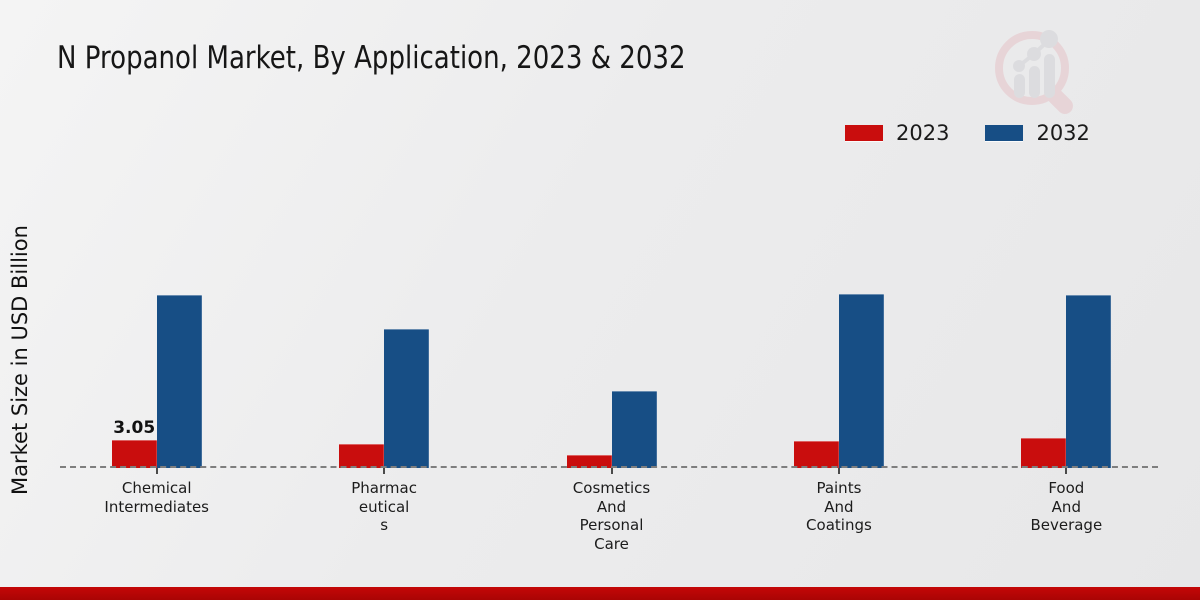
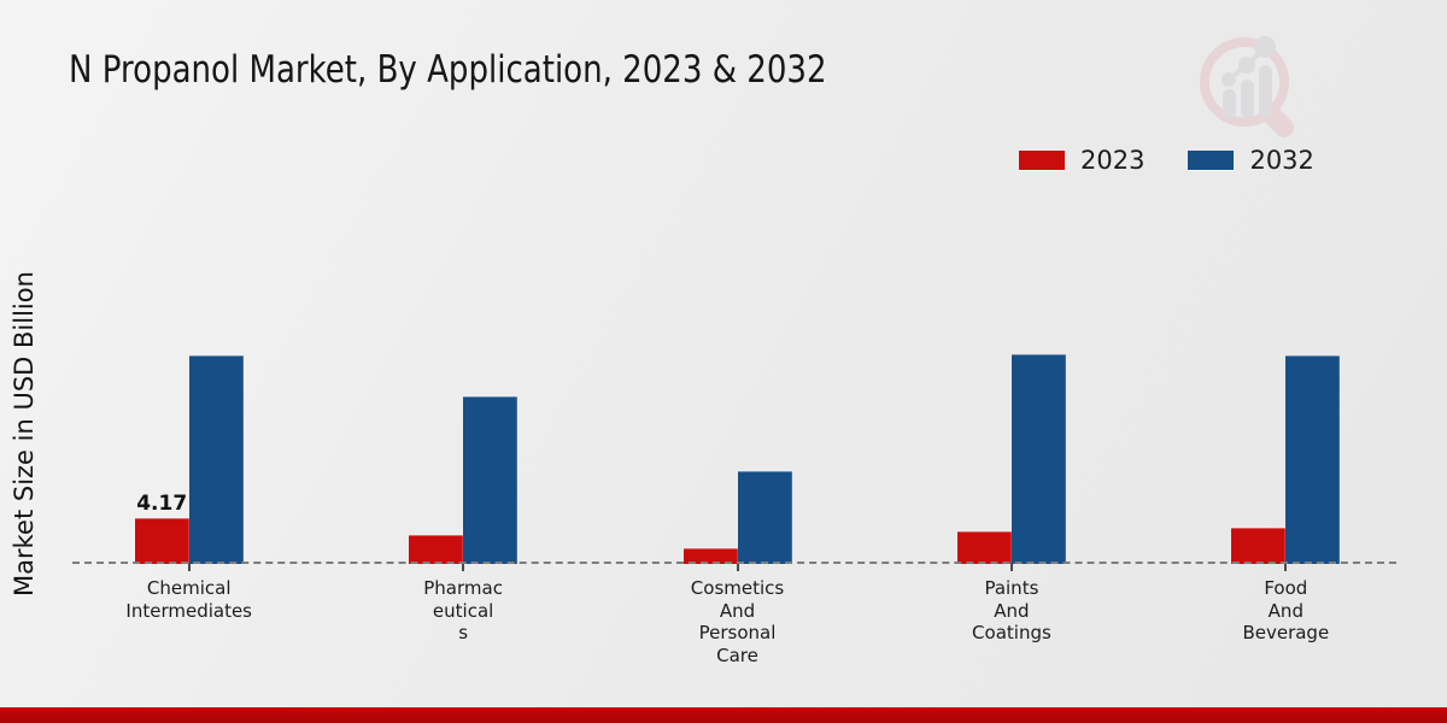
2023/Chemical Intermediates: 3.05 -> 4.17
